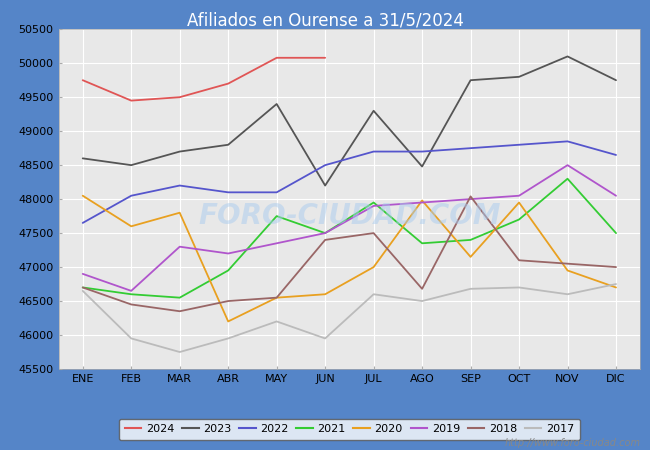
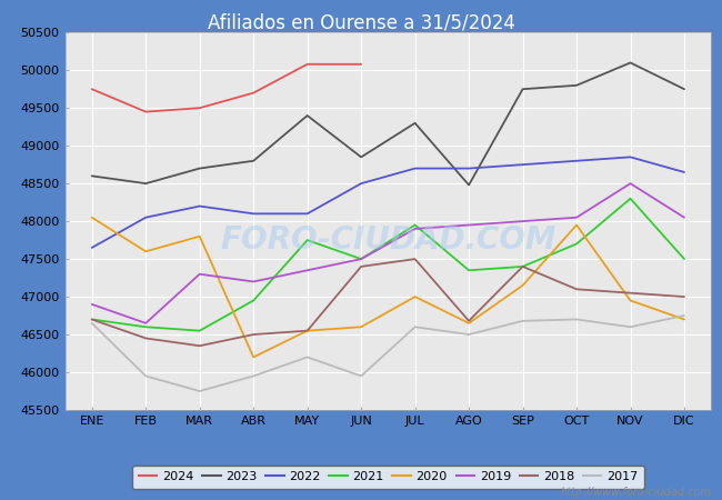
2023/JUN: 48200 -> 48850
2020/AGO: 47980 -> 46650
2018/SEP: 48040 -> 47400
